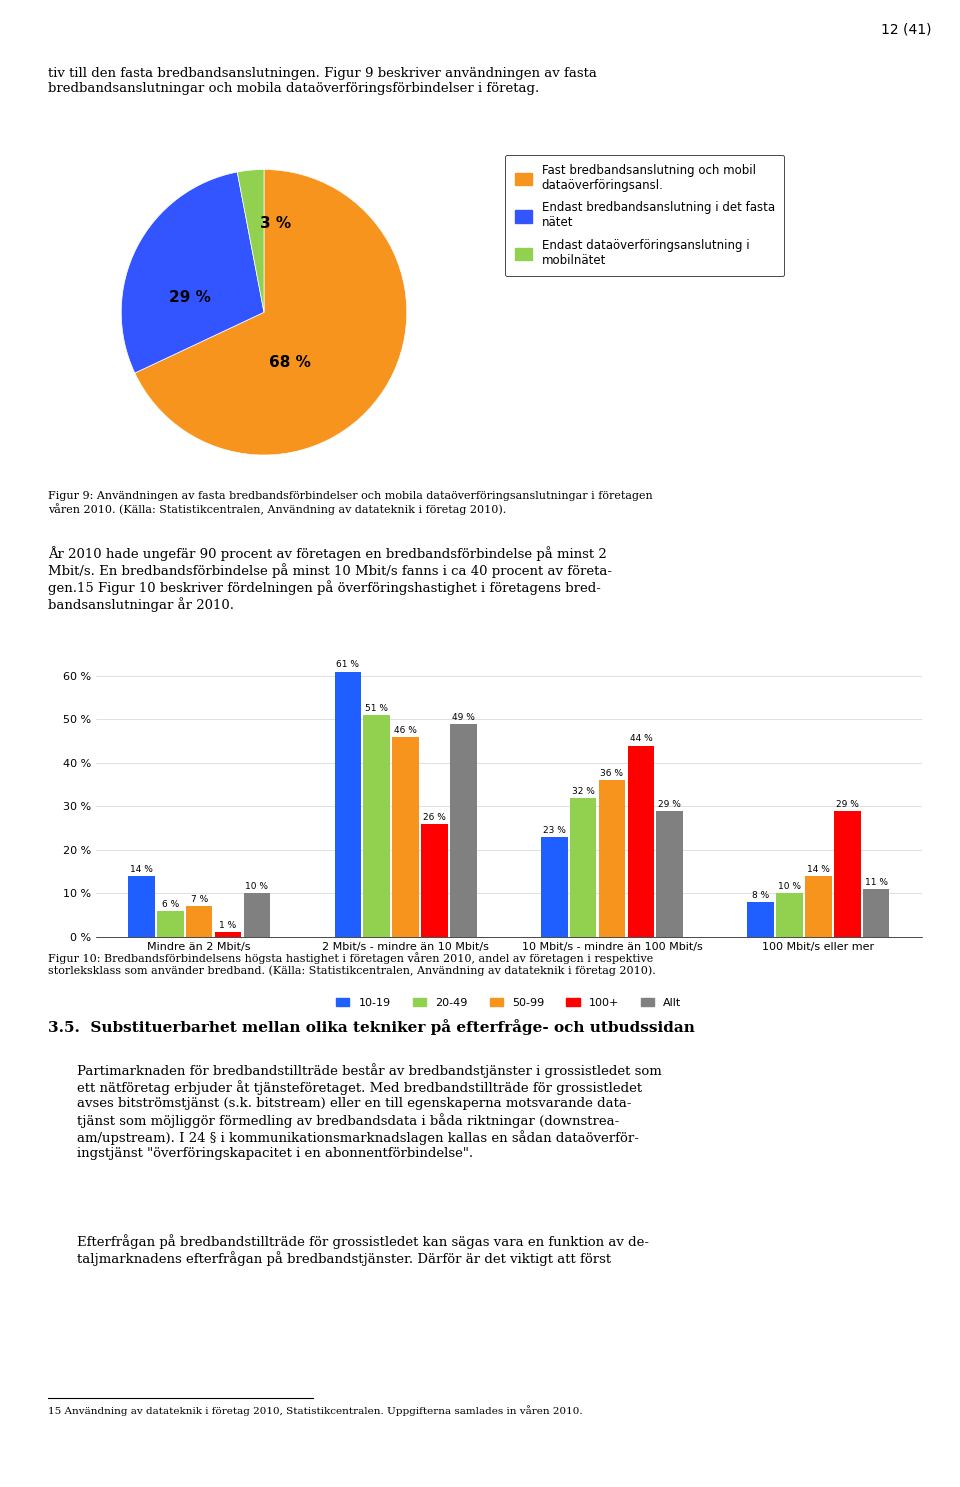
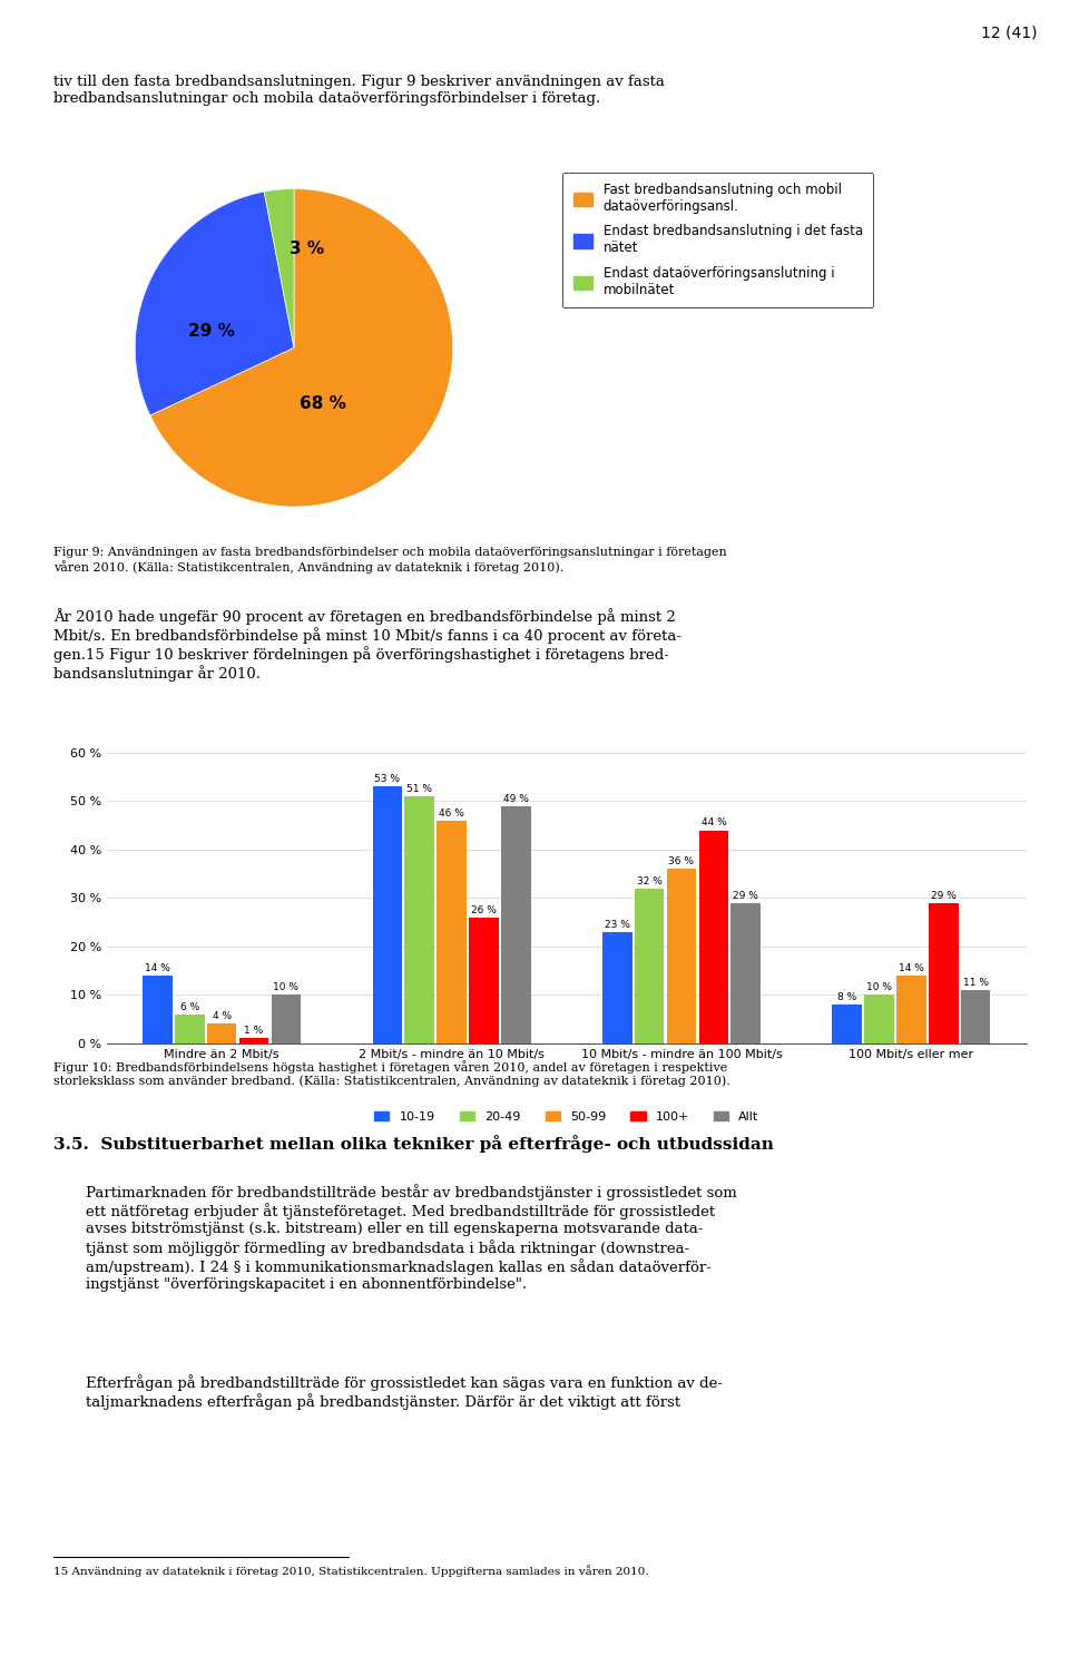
50-99/Mindre än 2 Mbit/s: 7 -> 4
10-19/2 Mbit/s - mindre än 10 Mbit/s: 61 -> 53
